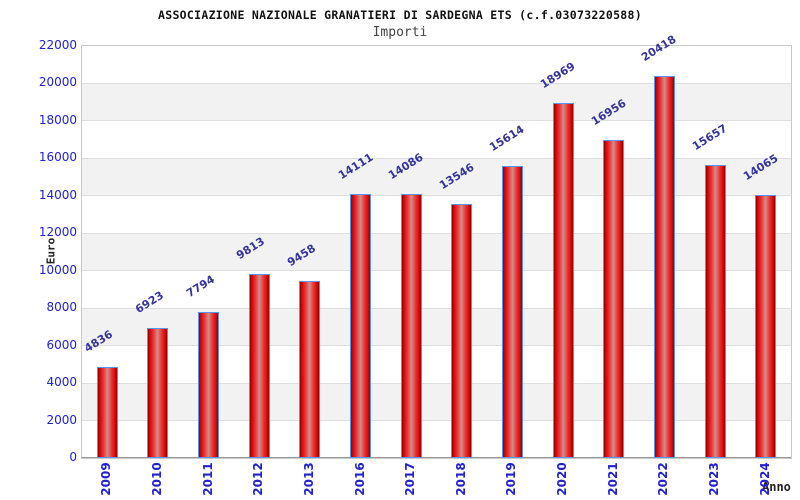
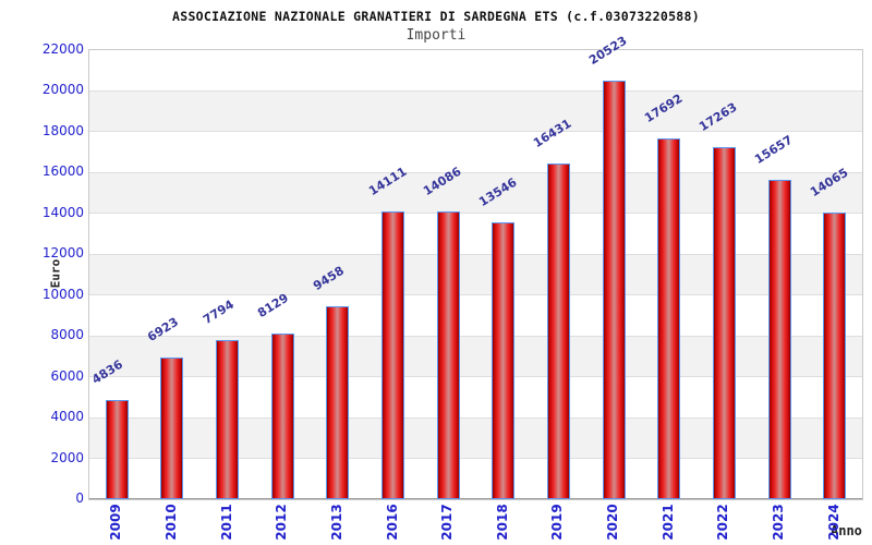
2012: 9813 -> 8129
2019: 15614 -> 16431
2020: 18969 -> 20523
2021: 16956 -> 17692
2022: 20418 -> 17263
